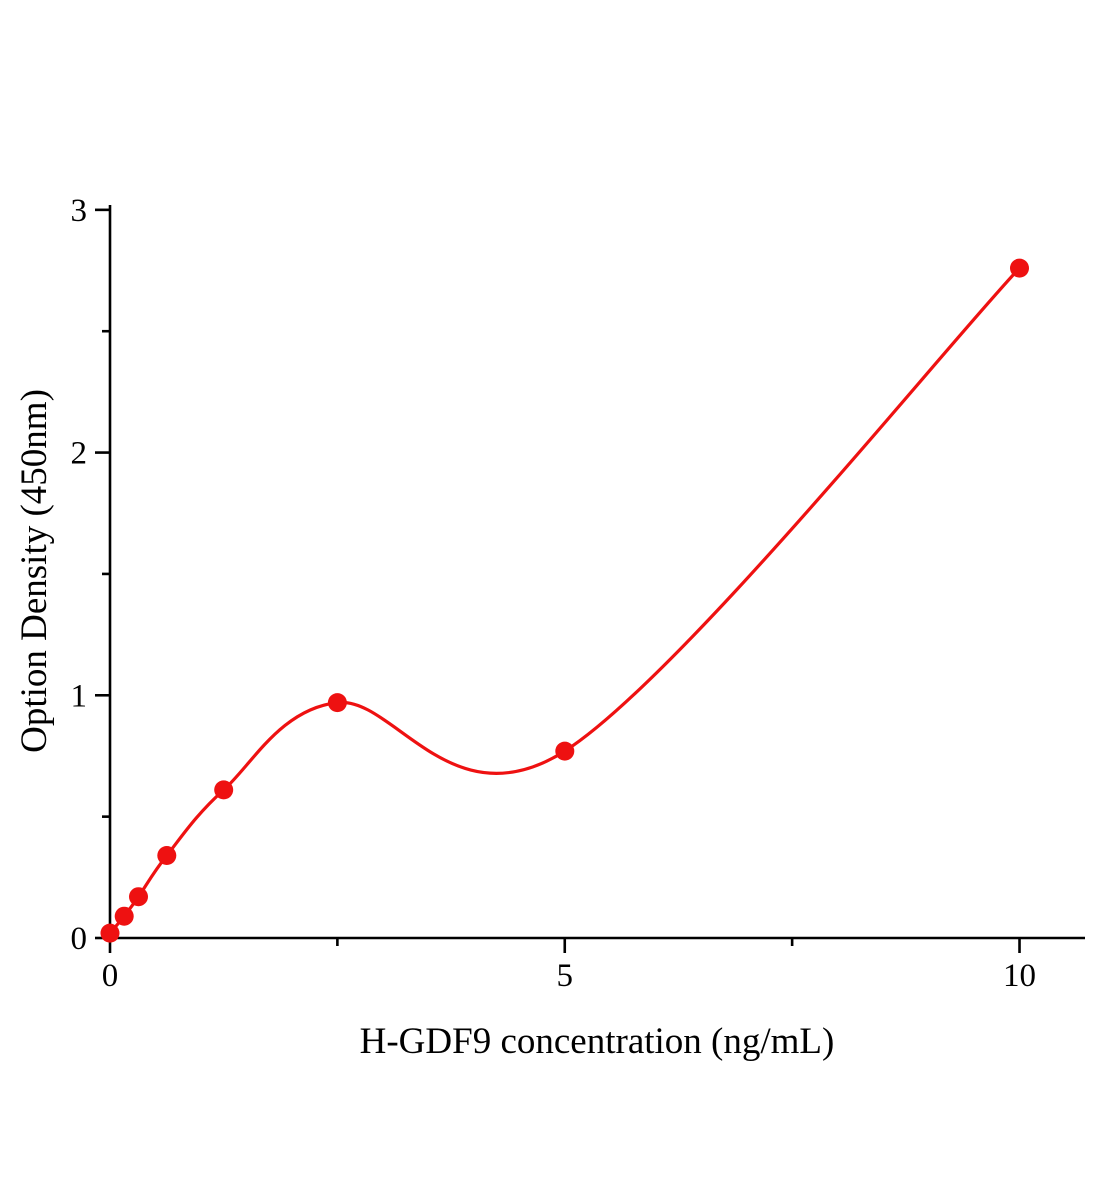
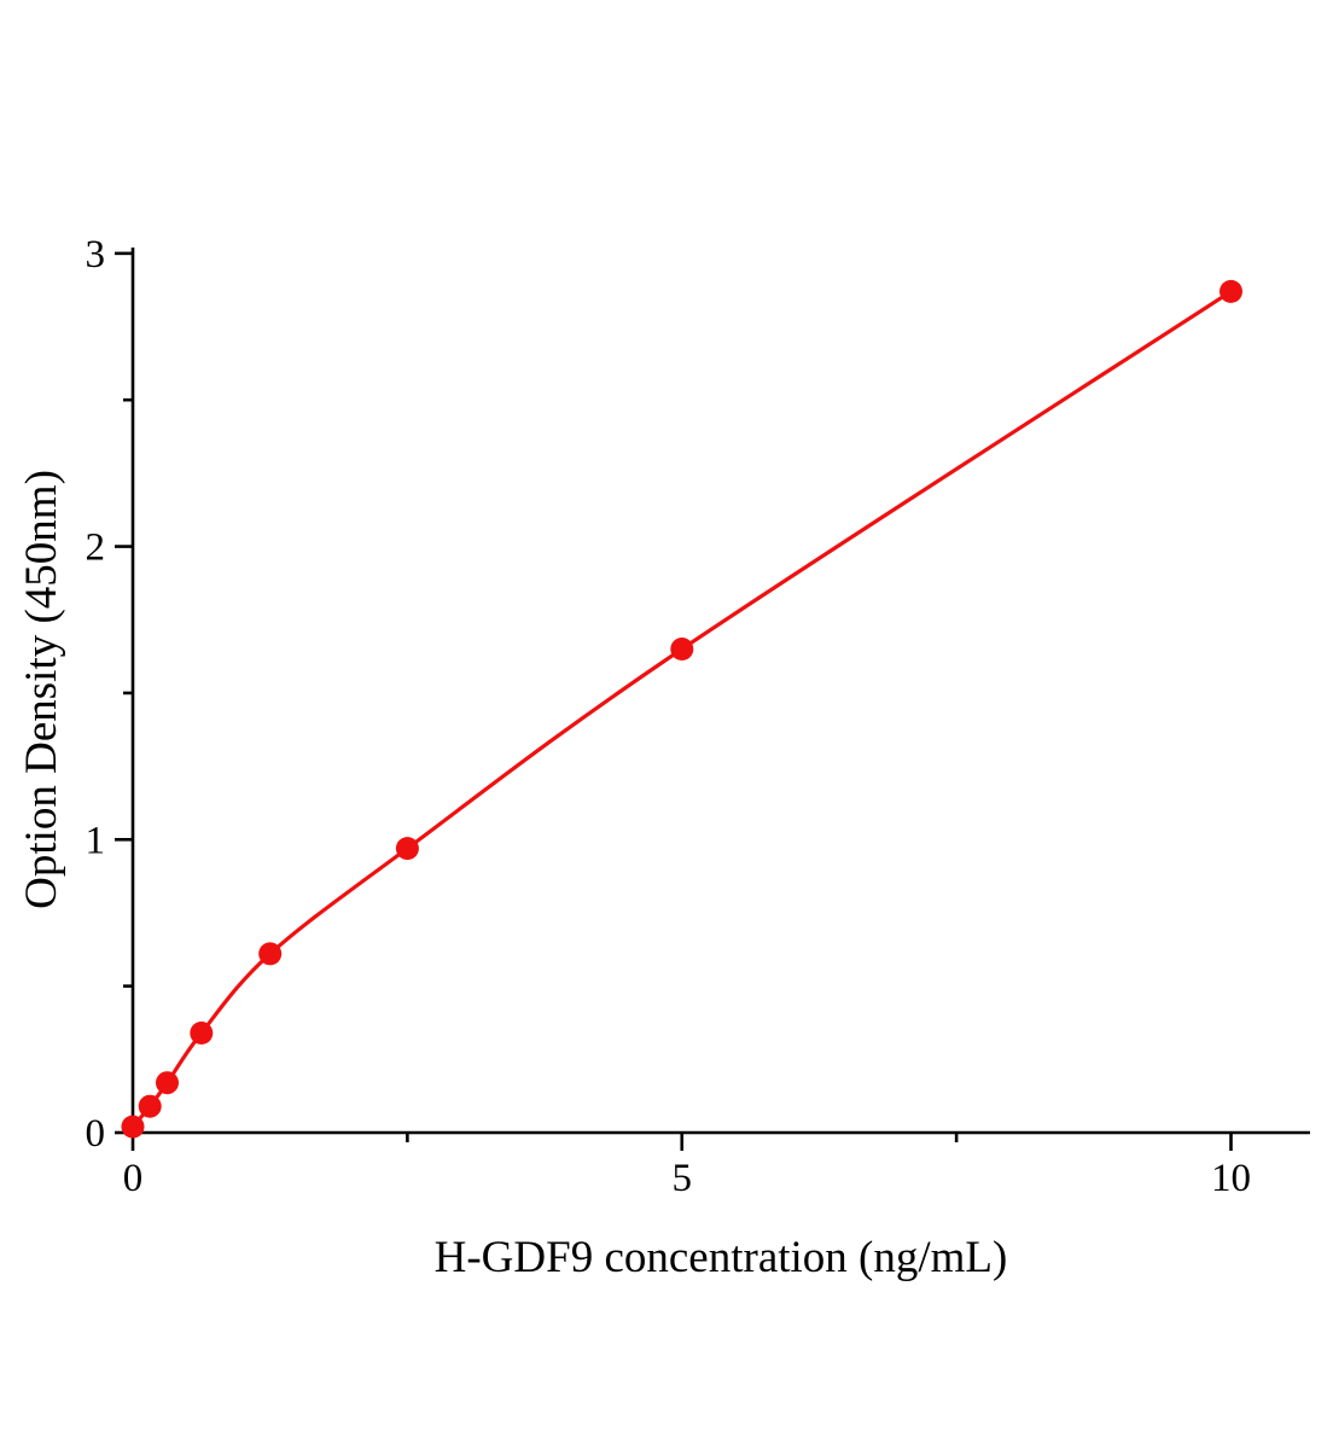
5: 0.77 -> 1.65
10: 2.76 -> 2.87
